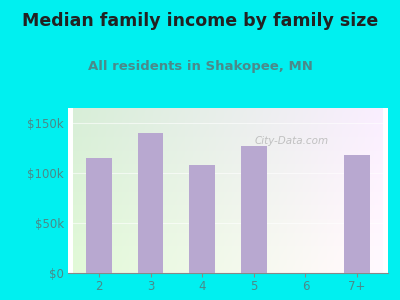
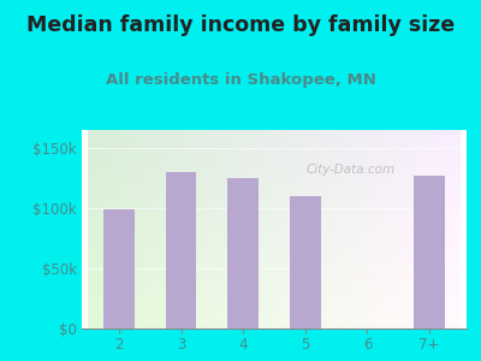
2: $115k -> $99k
3: $140k -> $130k
4: $108k -> $125k
5: $127k -> $110k
7+: $118k -> $127k
